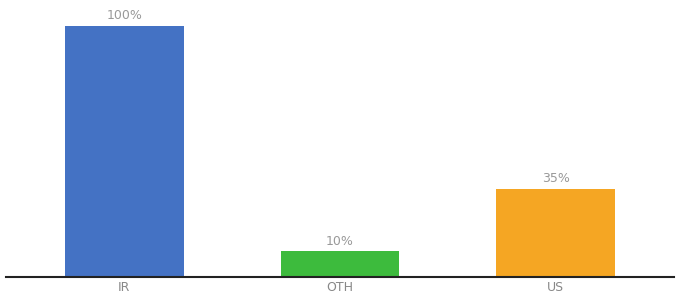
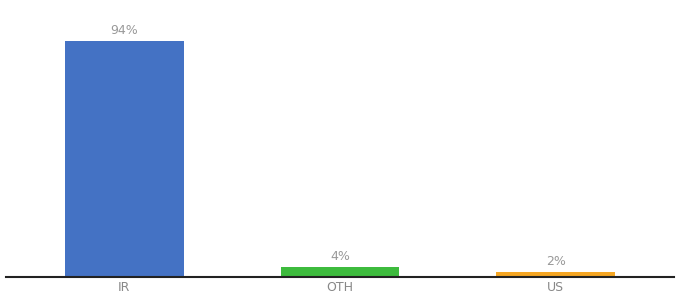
IR: 100% -> 94%
OTH: 10% -> 4%
US: 35% -> 2%
